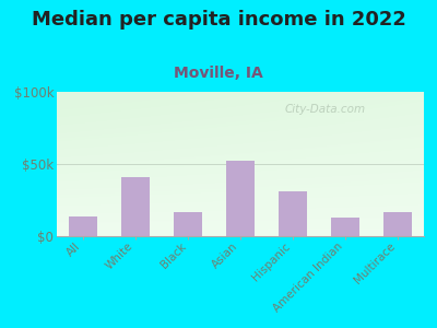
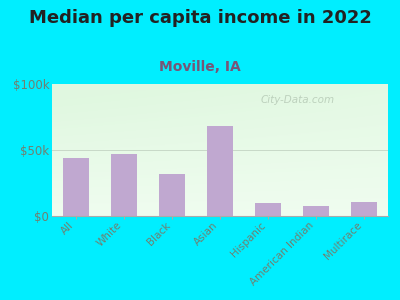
All: $14k -> $44k
White: $41k -> $47k
Black: $17k -> $32k
Asian: $52k -> $68k
Hispanic: $31k -> $10k
American Indian: $13k -> $8k
Multirace: $17k -> $10k
